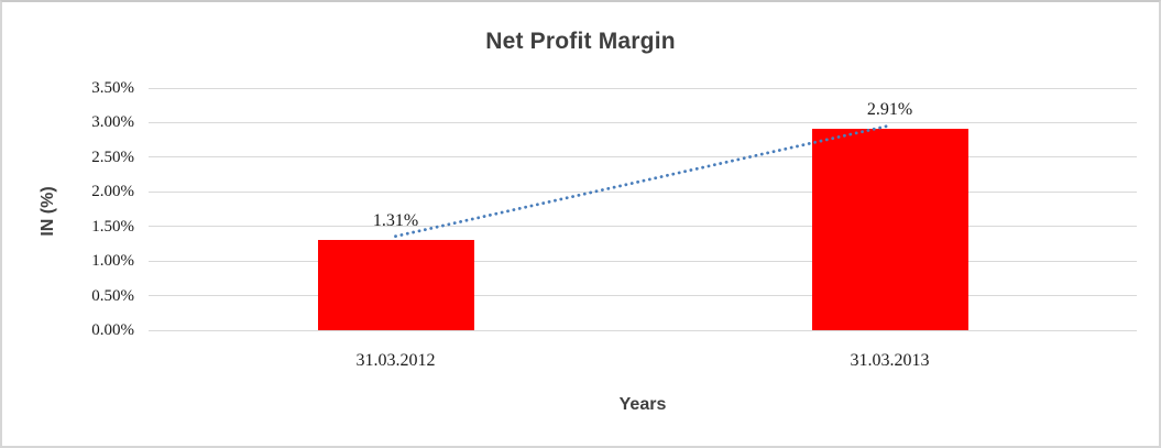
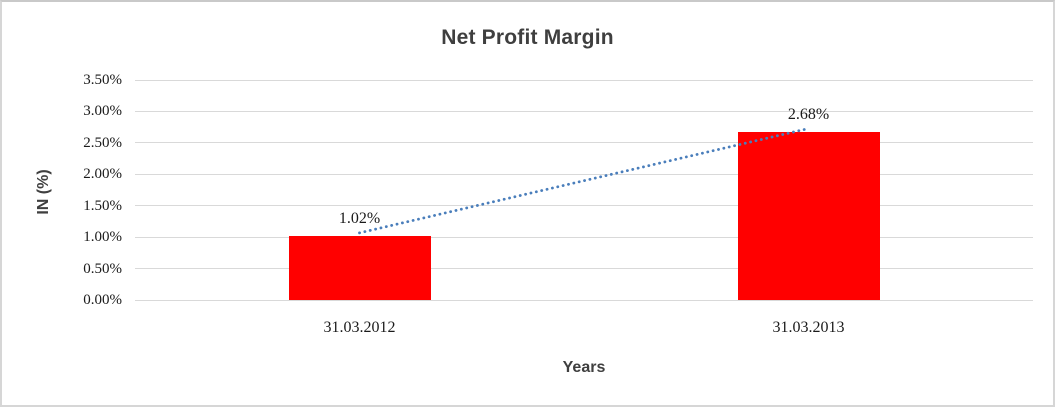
31.03.2012: 1.31% -> 1.02%
31.03.2013: 2.91% -> 2.68%
